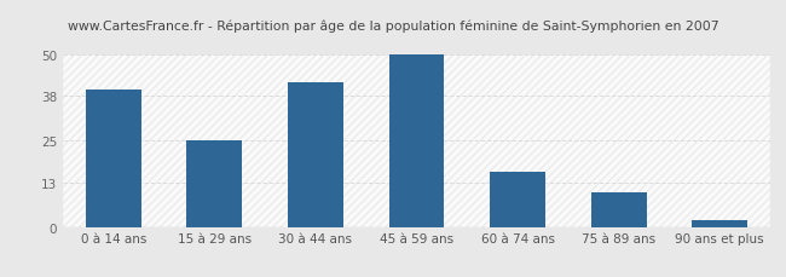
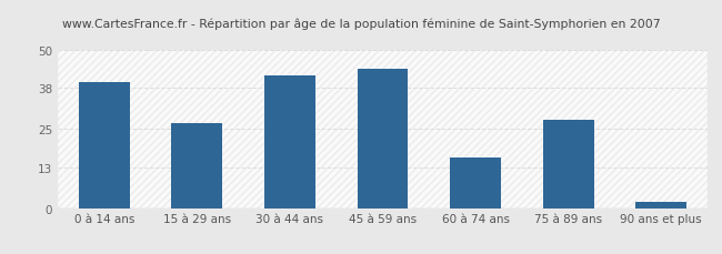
15 à 29 ans: 25 -> 27
45 à 59 ans: 50 -> 44
75 à 89 ans: 10 -> 28
